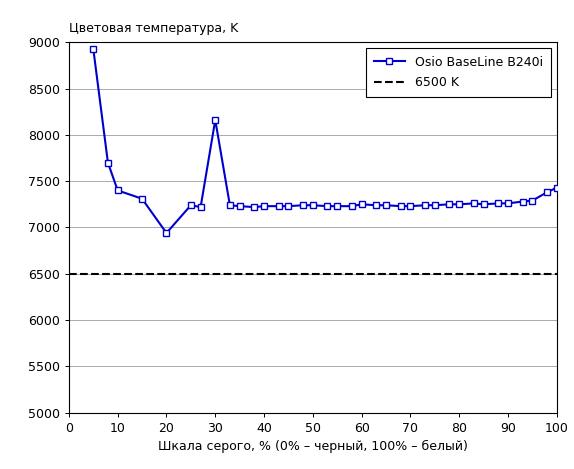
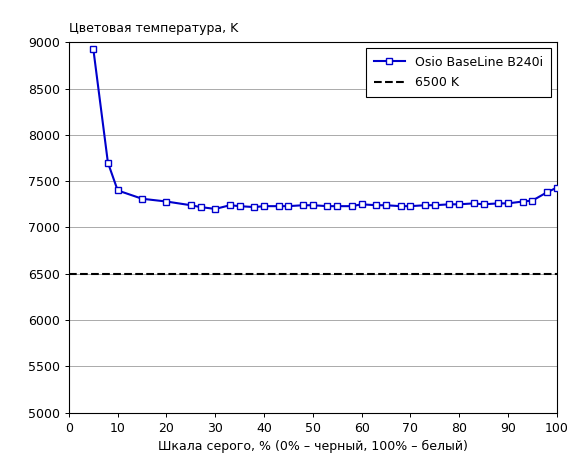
20: 6940 -> 7280
30: 8160 -> 7200
